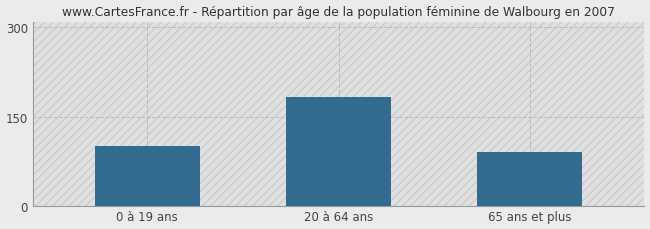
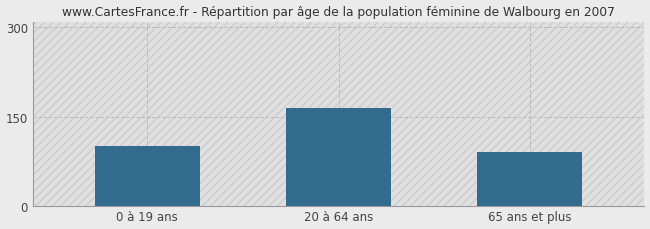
20 à 64 ans: 183 -> 164
